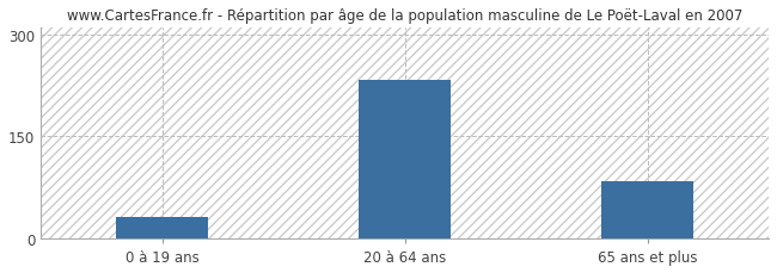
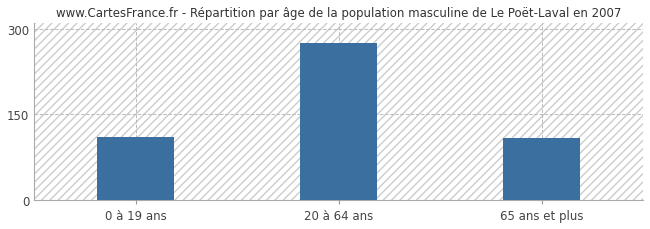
0 à 19 ans: 32 -> 110
20 à 64 ans: 232 -> 275
65 ans et plus: 84 -> 108
